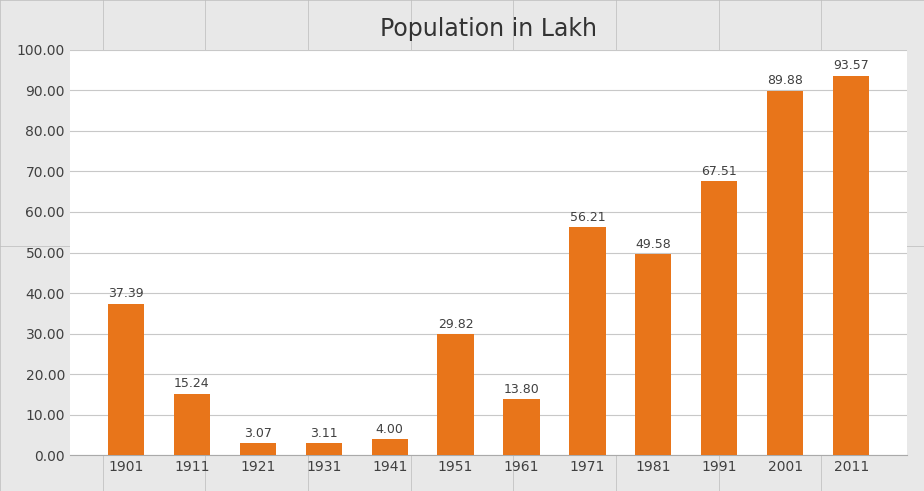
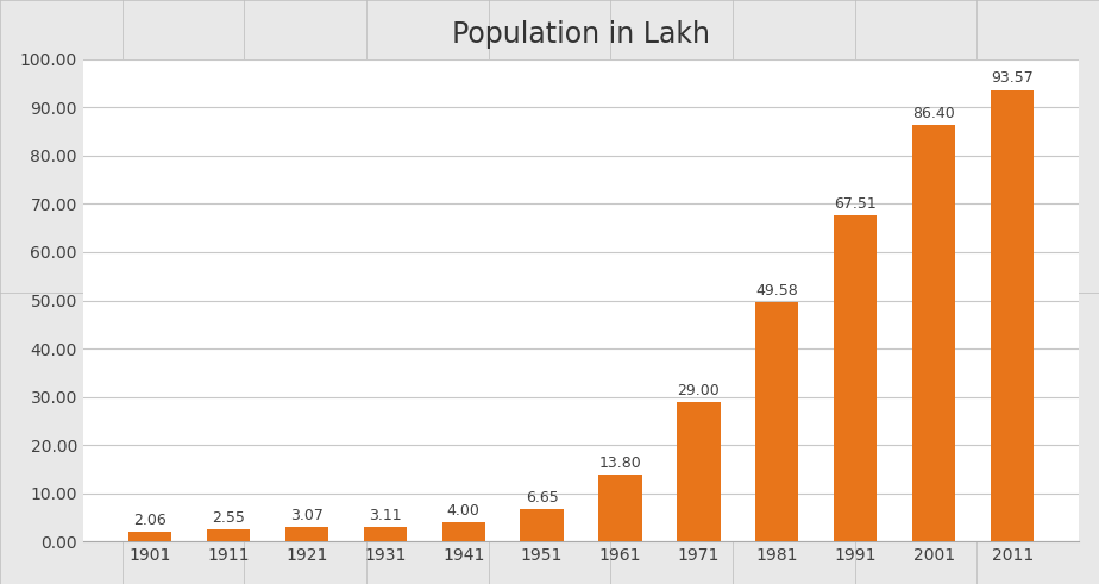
1901: 37.39 -> 2.06
1911: 15.24 -> 2.55
1951: 29.82 -> 6.65
1971: 56.21 -> 29.00
2001: 89.88 -> 86.40
